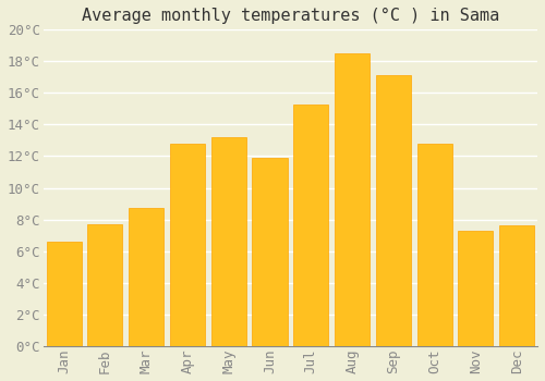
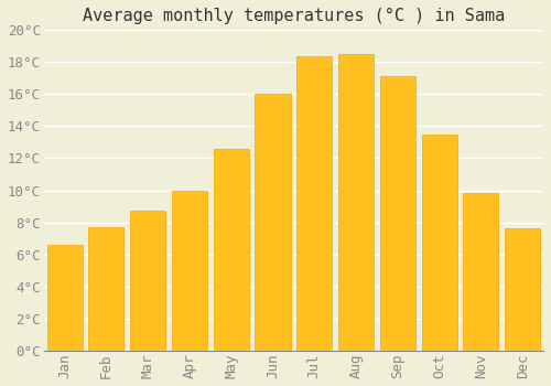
Apr: 12.8°C -> 10.0°C
May: 13.2°C -> 12.6°C
Jun: 11.9°C -> 16.0°C
Jul: 15.3°C -> 18.4°C
Oct: 12.8°C -> 13.5°C
Nov: 7.3°C -> 9.8°C
